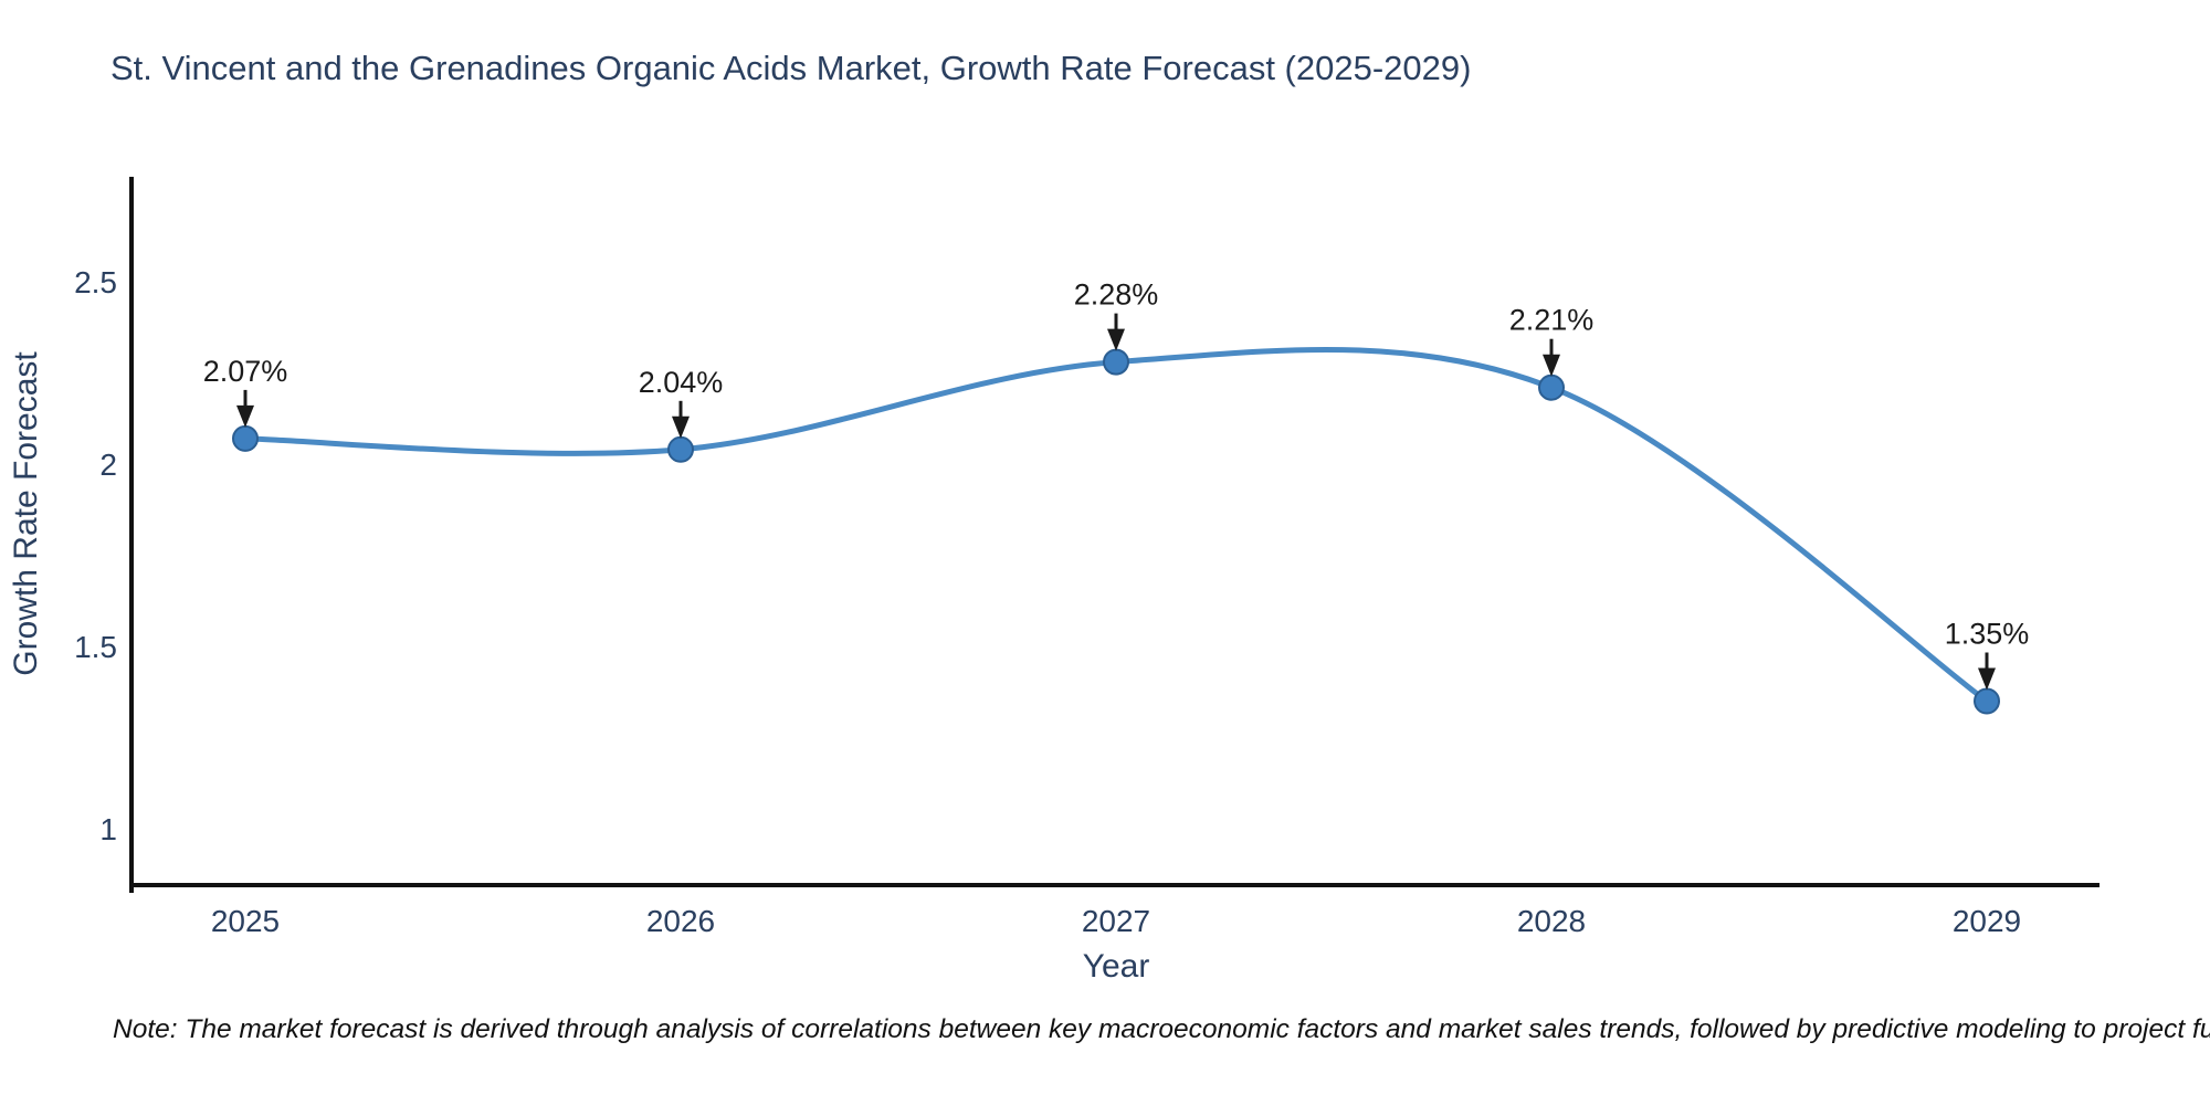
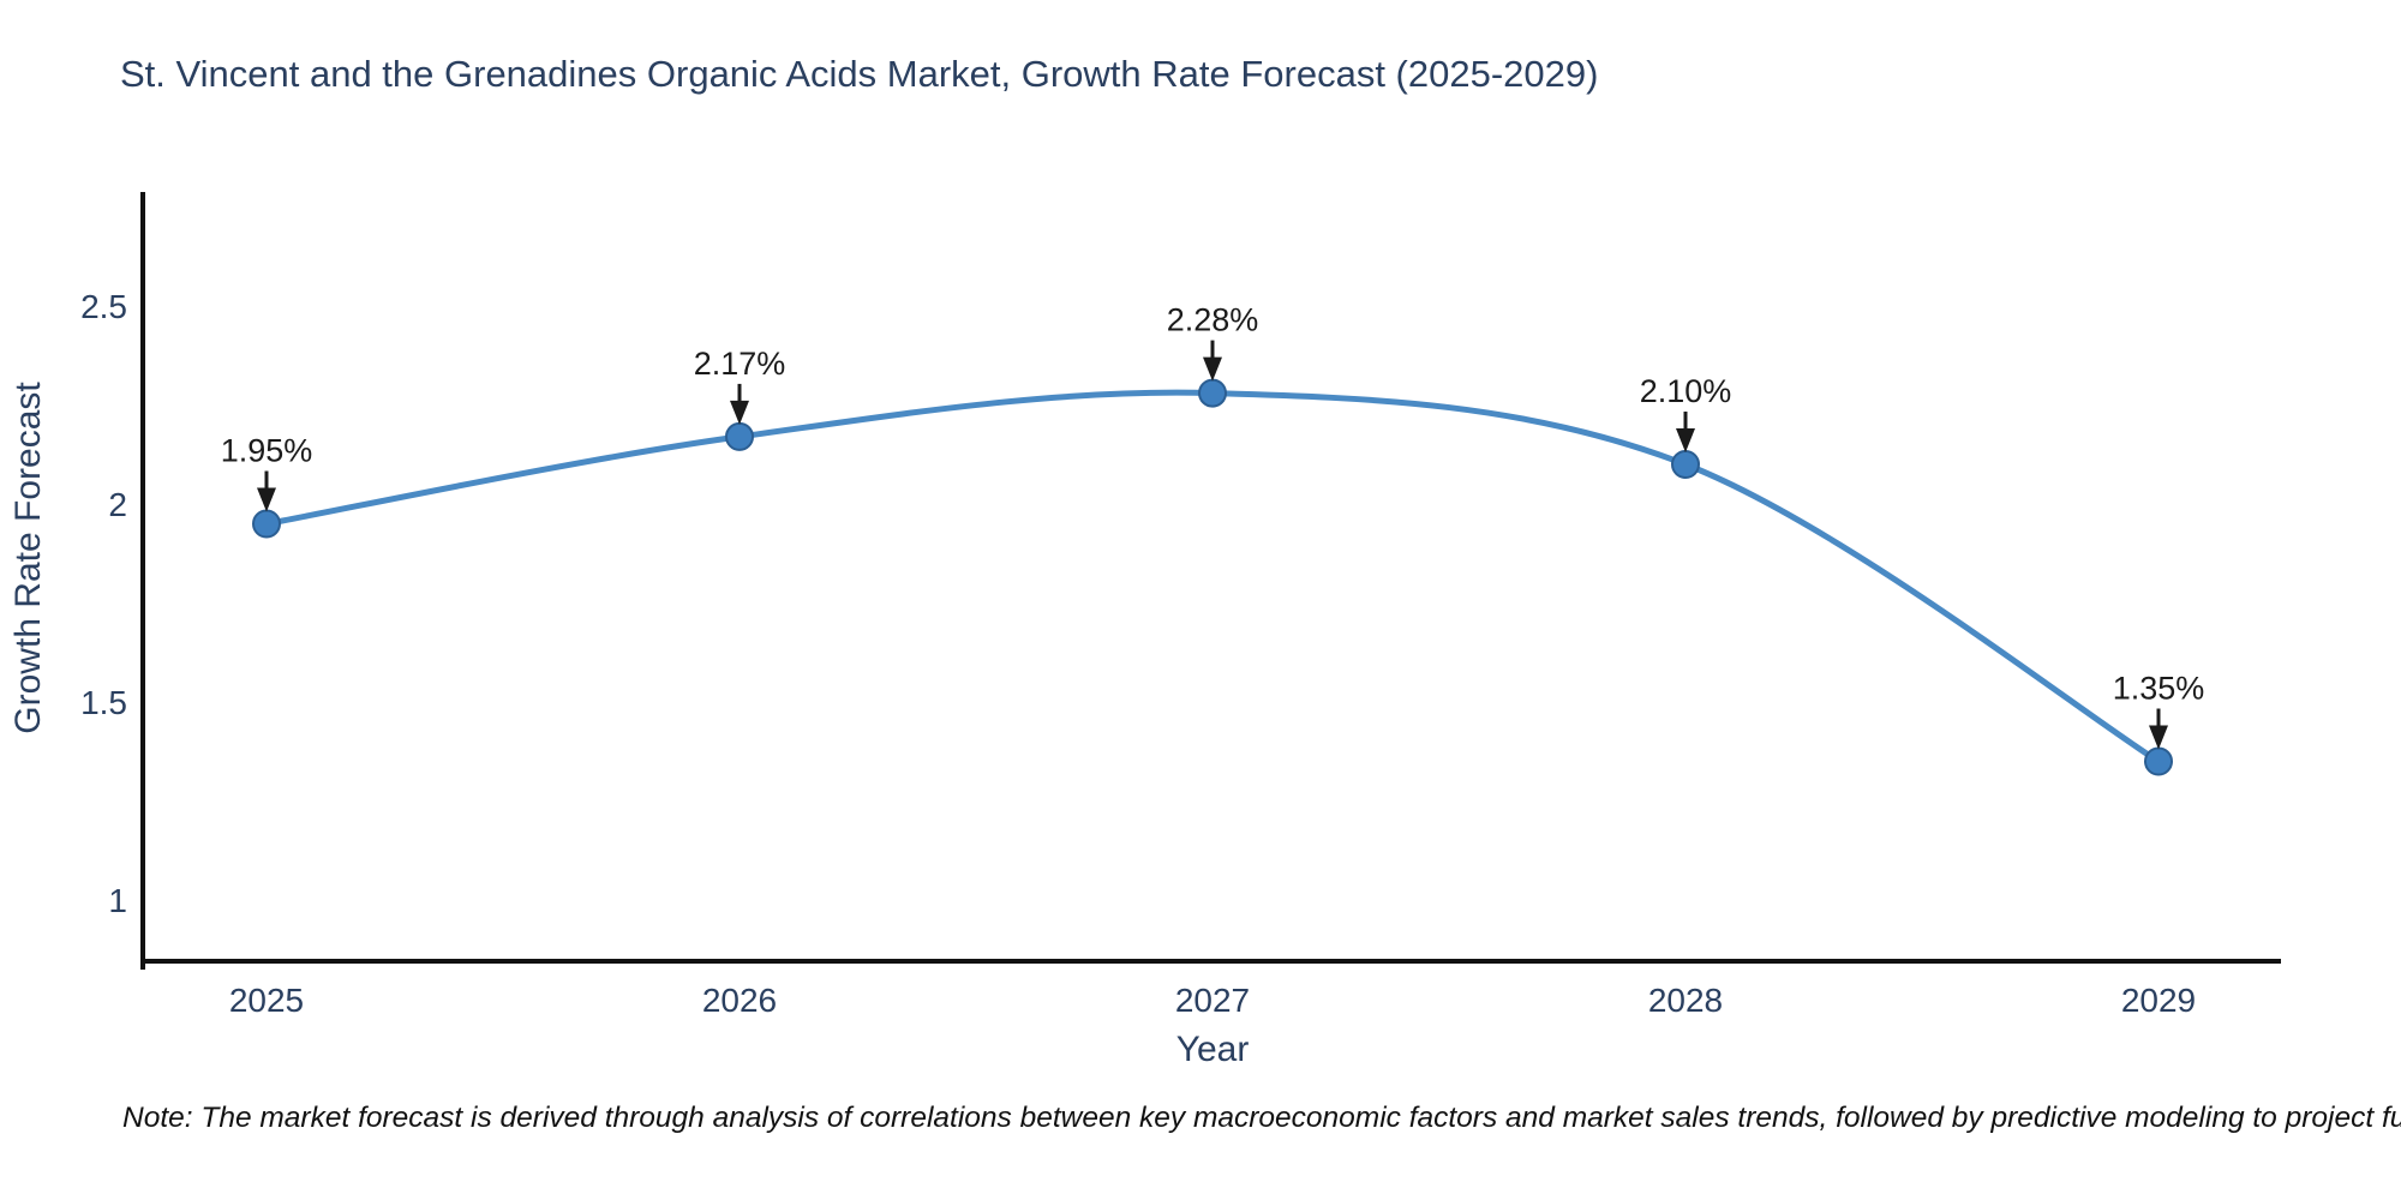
2025: 2.07% -> 1.95%
2026: 2.04% -> 2.17%
2028: 2.21% -> 2.10%
